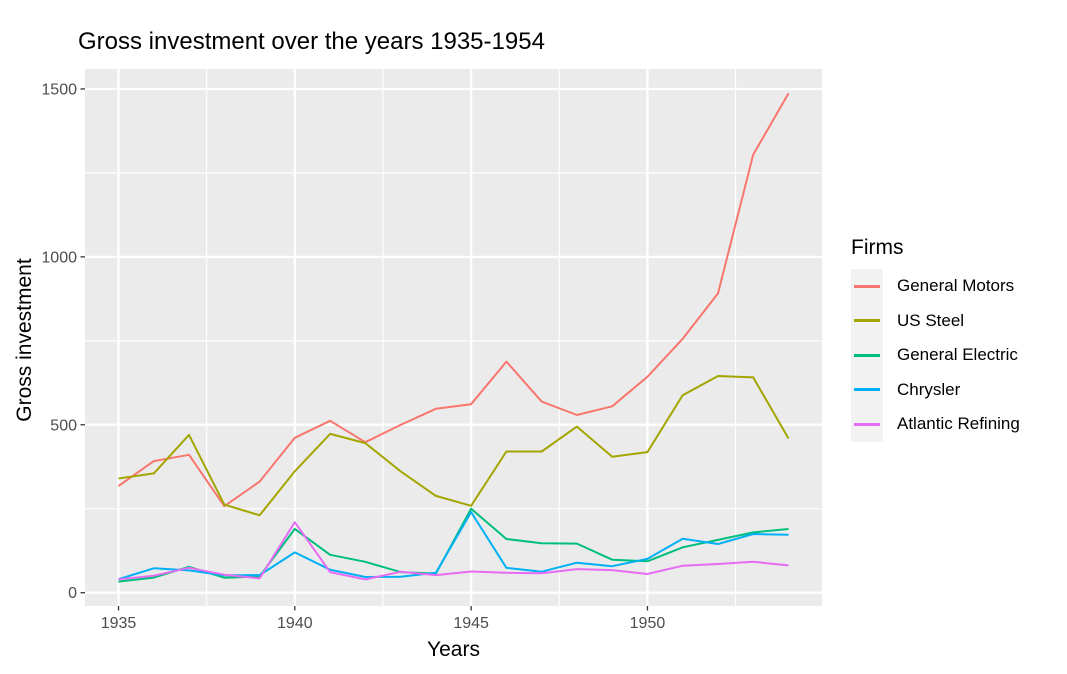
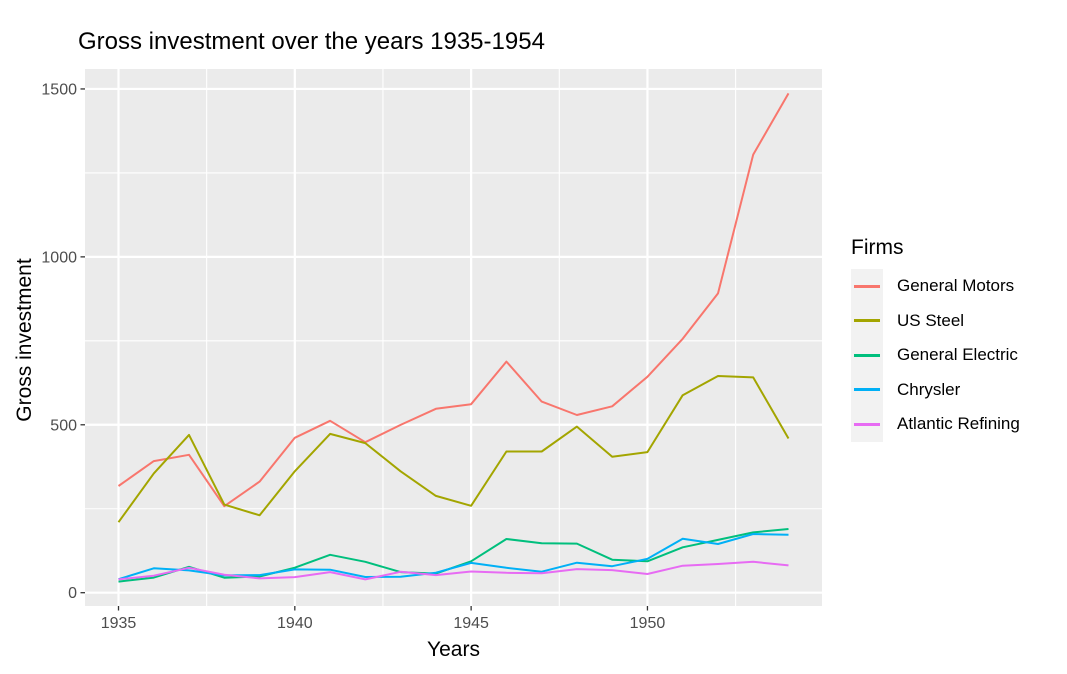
US Steel/1935: 340 -> 210
General Electric/1940: 190 -> 70
Chrysler/1940: 120 -> 70
Atlantic Refining/1940: 210 -> 50
General Electric/1945: 250 -> 90
Chrysler/1945: 240 -> 90
